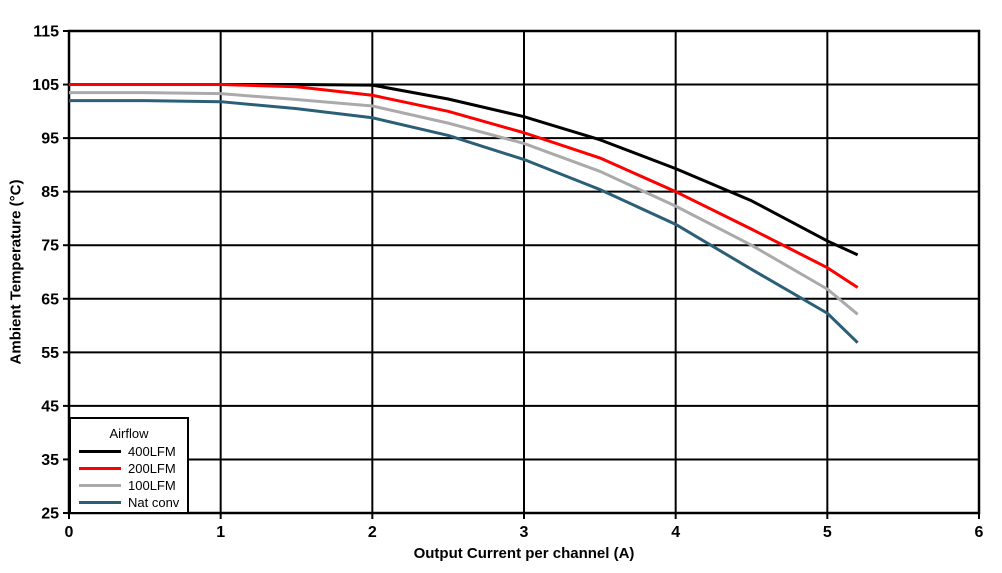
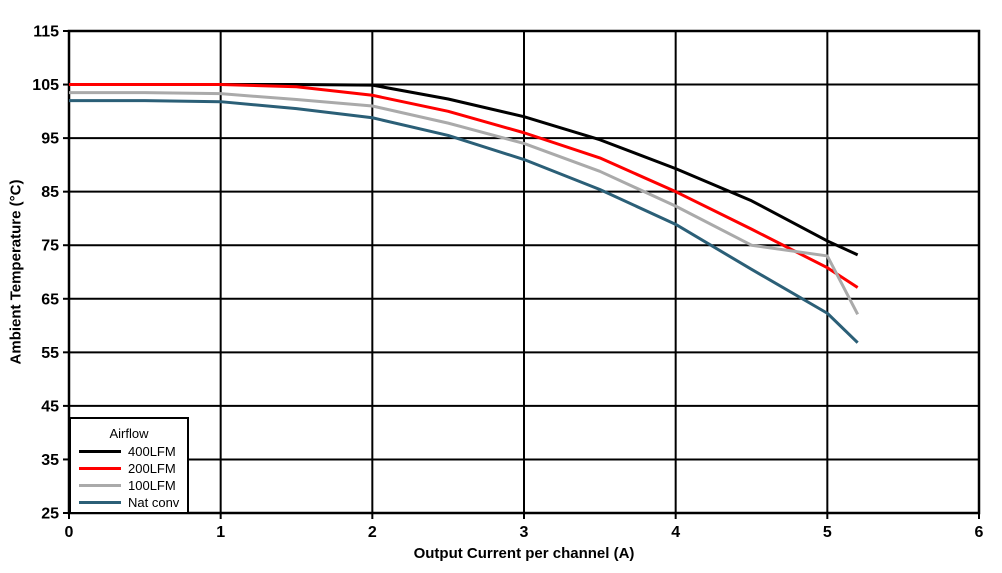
100LFM/5: 67 -> 73
